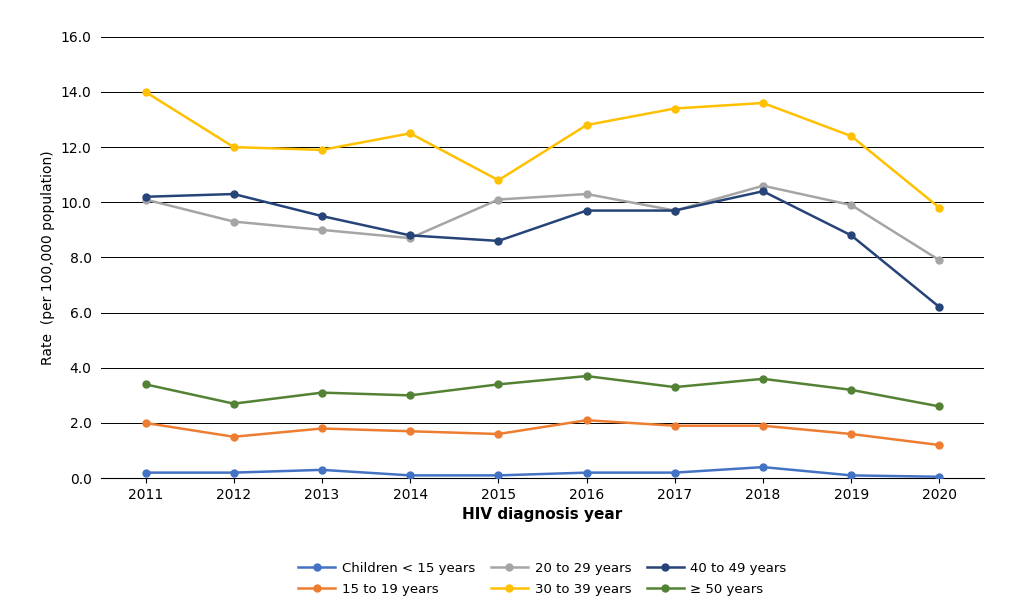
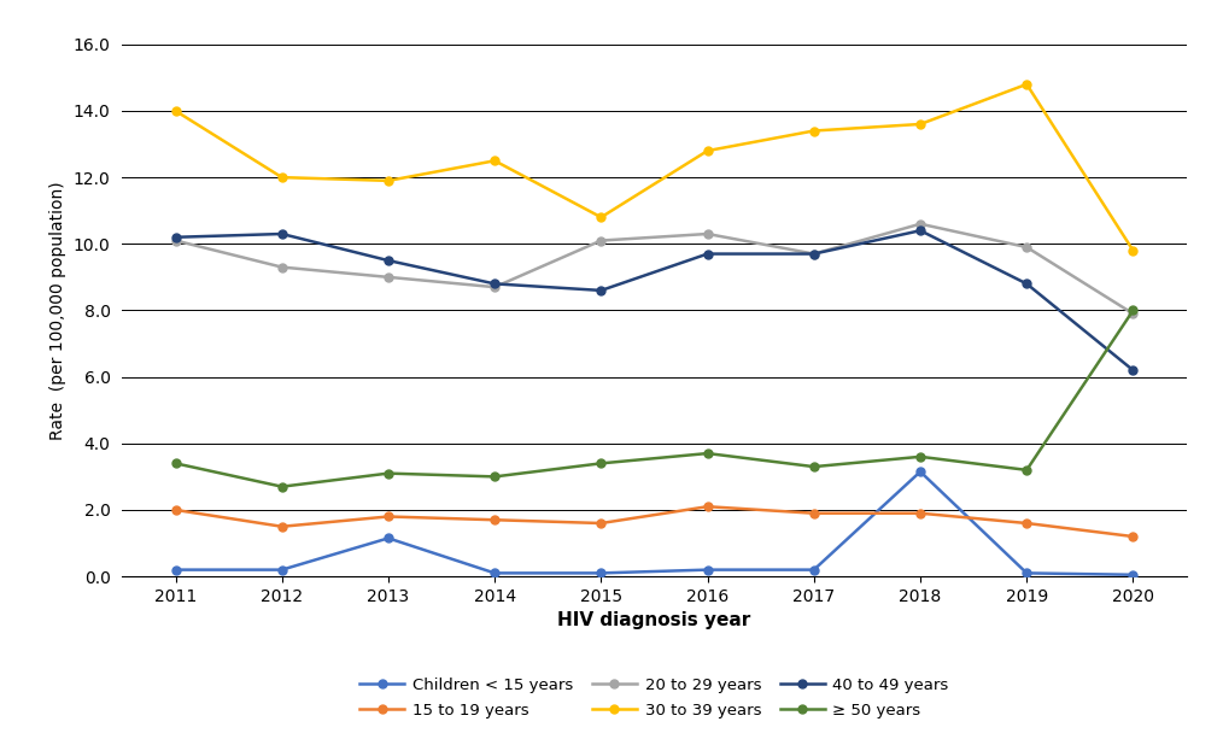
Children < 15 years/2013: 0.30 -> 1.15
Children < 15 years/2018: 0.40 -> 3.15
30 to 39 years/2019: 12.4 -> 14.8
≥ 50 years/2020: 2.6 -> 8.0
